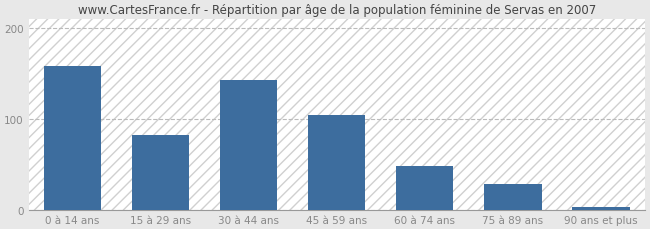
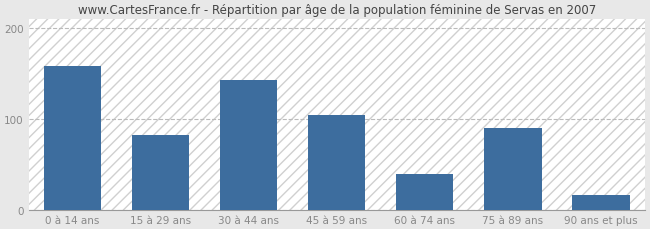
60 à 74 ans: 48 -> 40
75 à 89 ans: 28 -> 90
90 ans et plus: 3 -> 16
